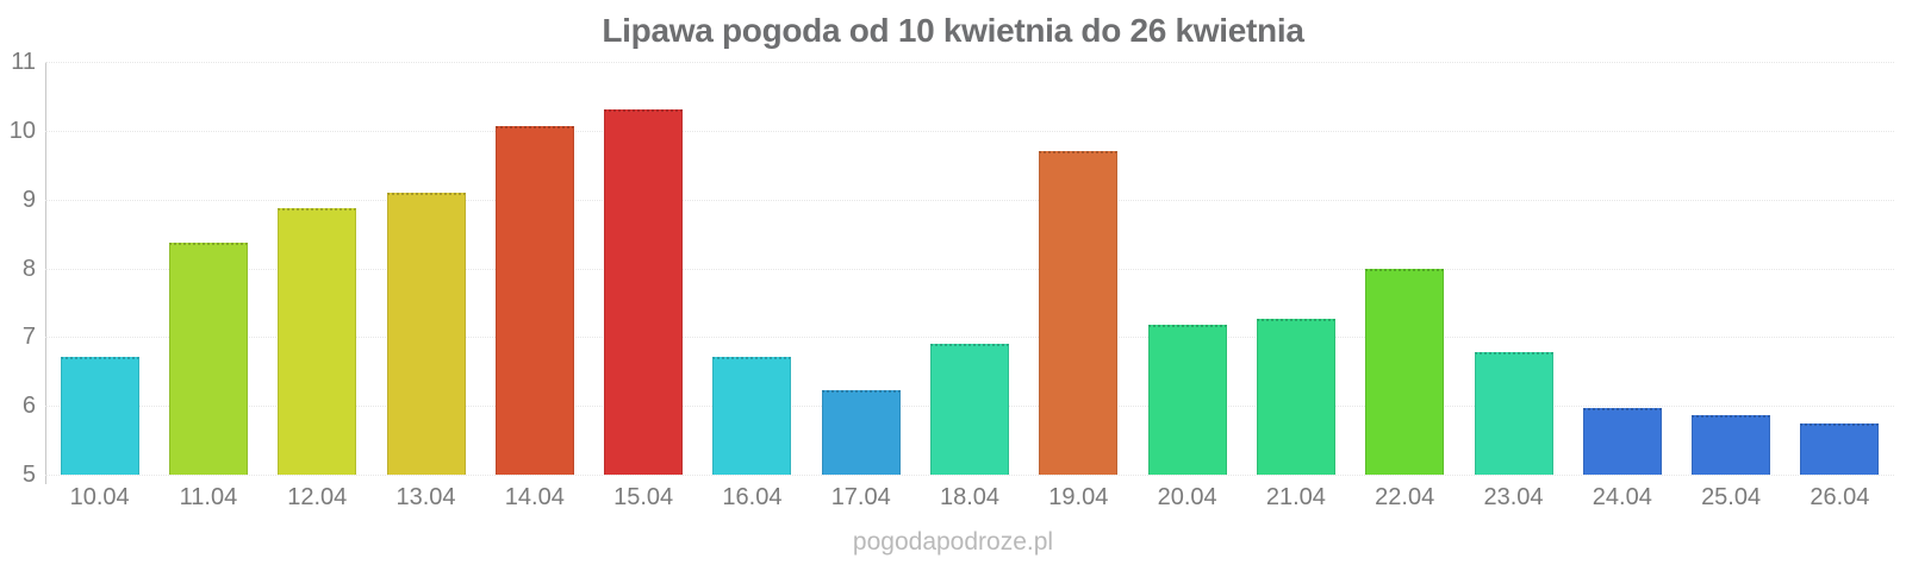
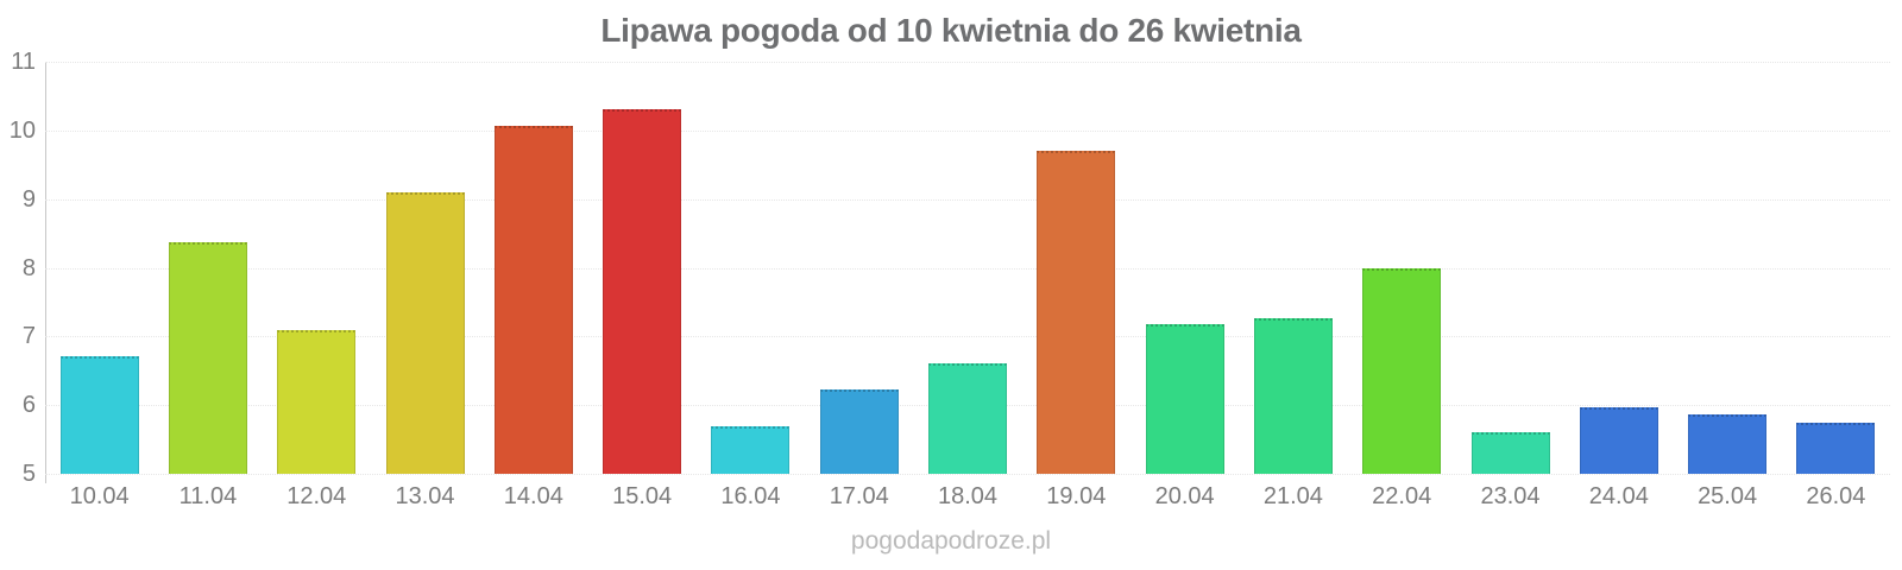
12.04: 8.9 -> 7.1
16.04: 6.7 -> 5.7
18.04: 6.9 -> 6.6
23.04: 6.8 -> 5.6
